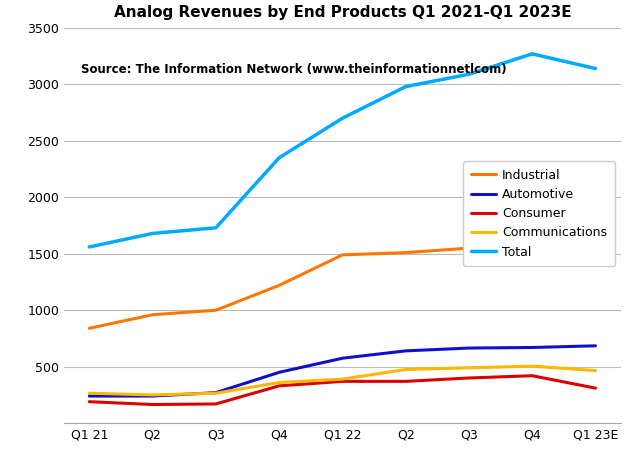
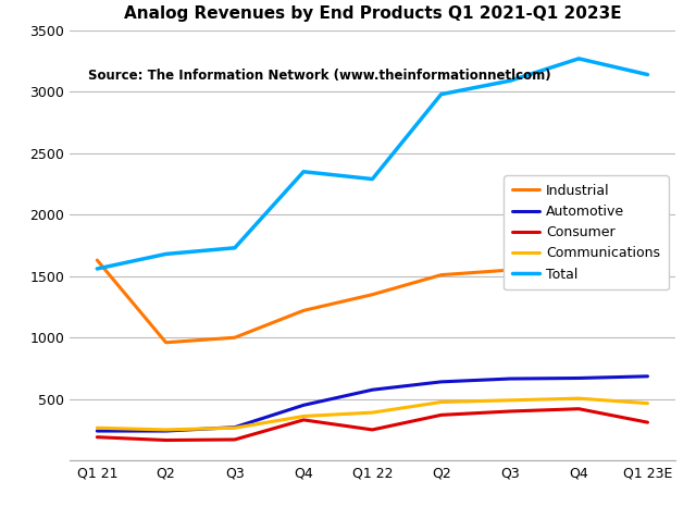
Industrial/Q1 21: 840 -> 1630
Industrial/Q1 22: 1490 -> 1350
Consumer/Q1 22: 370 -> 250
Total/Q1 22: 2700 -> 2290
